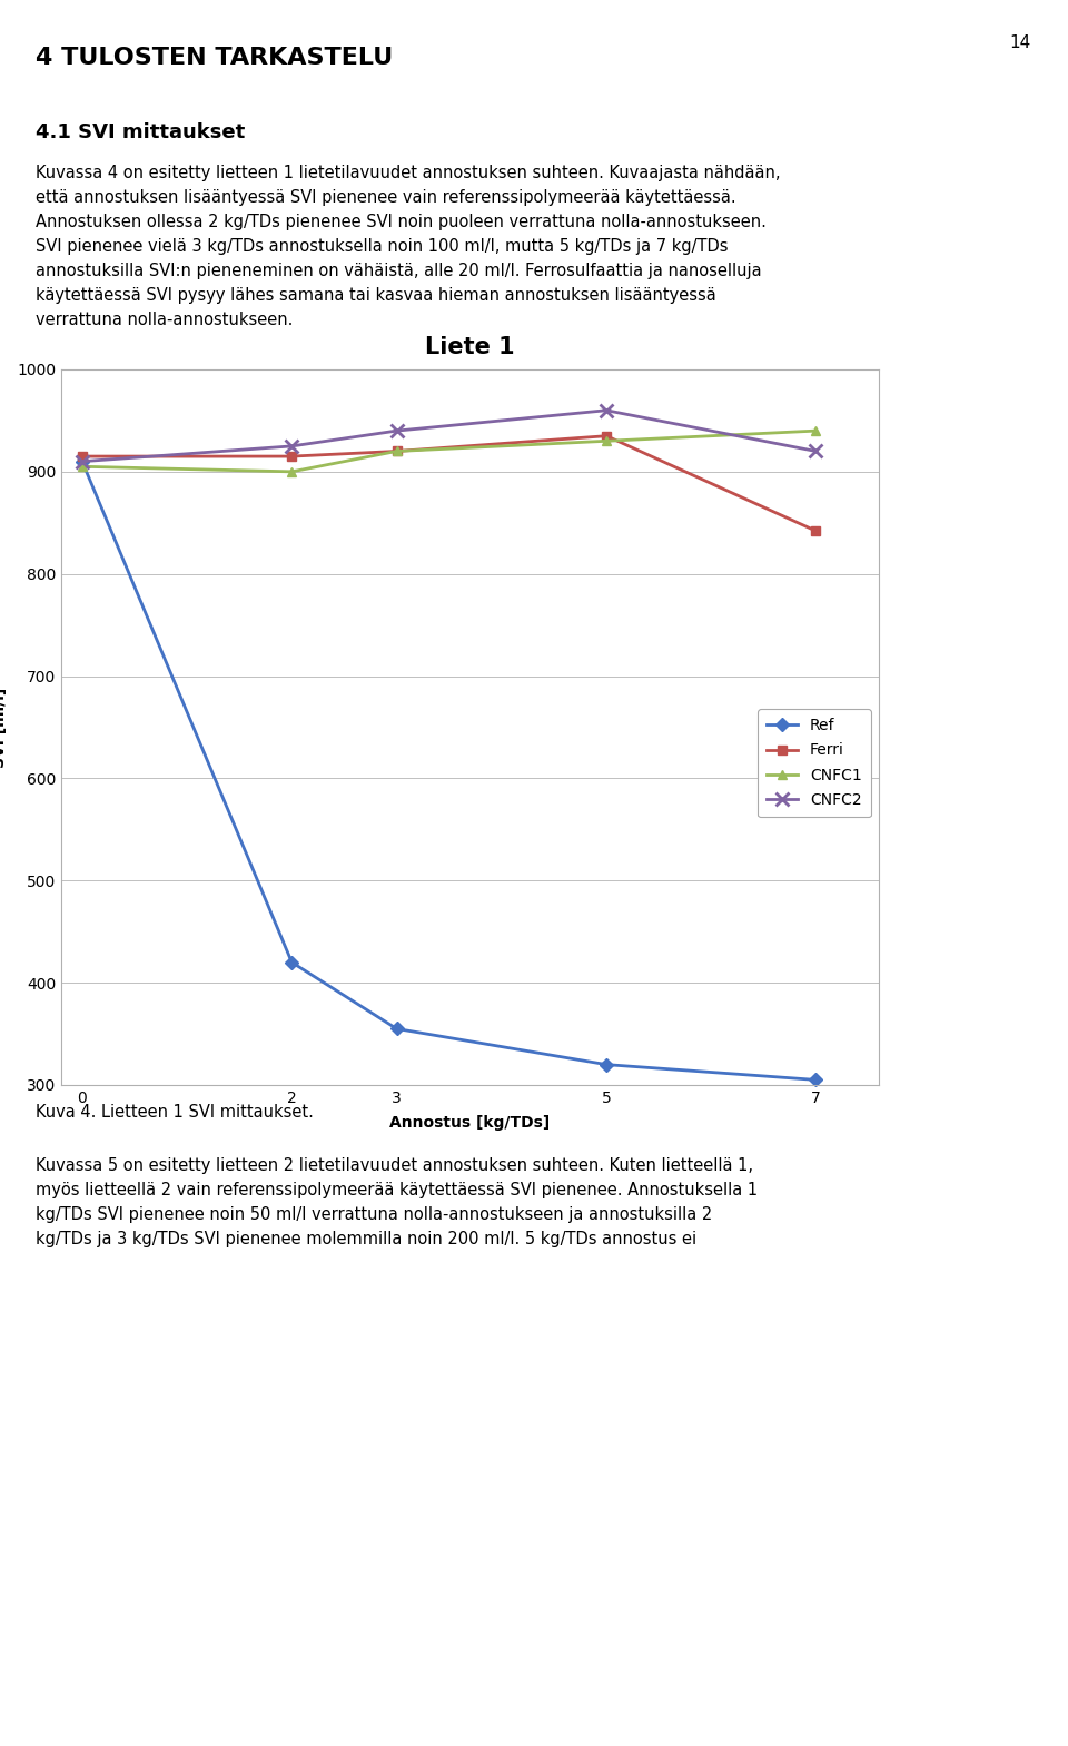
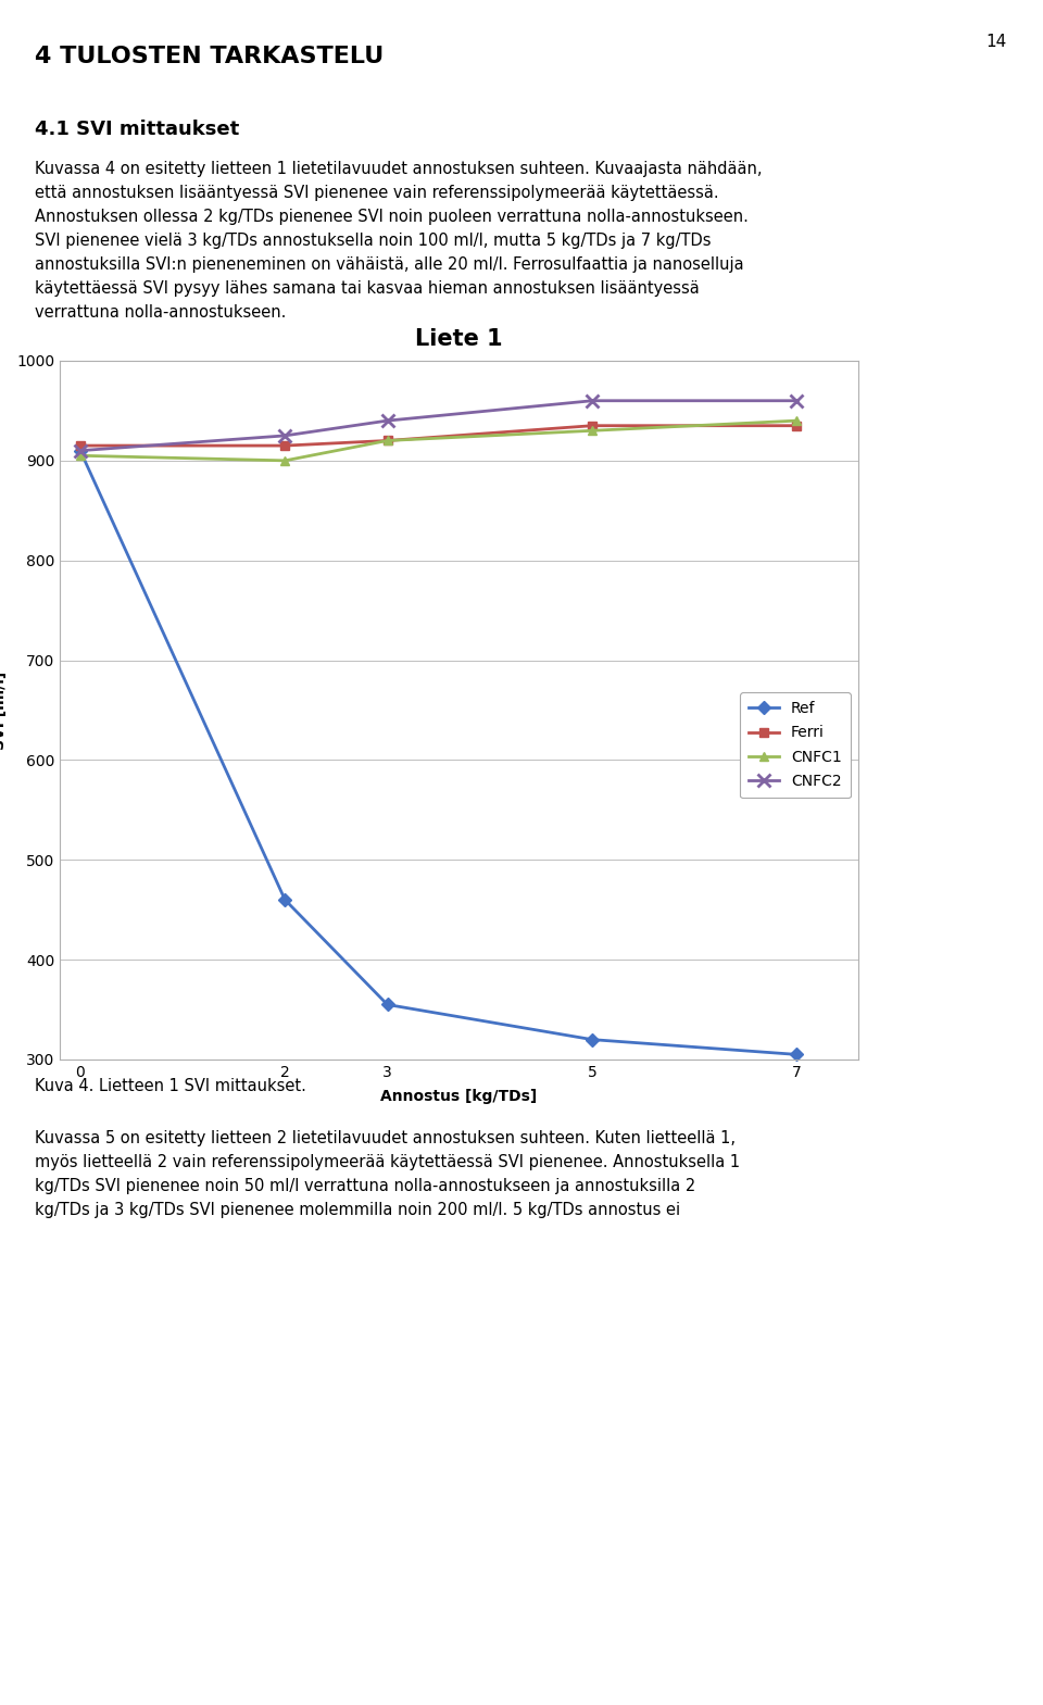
Ref/2: 420 -> 460
Ferri/7: 842 -> 935
CNFC2/7: 920 -> 960
